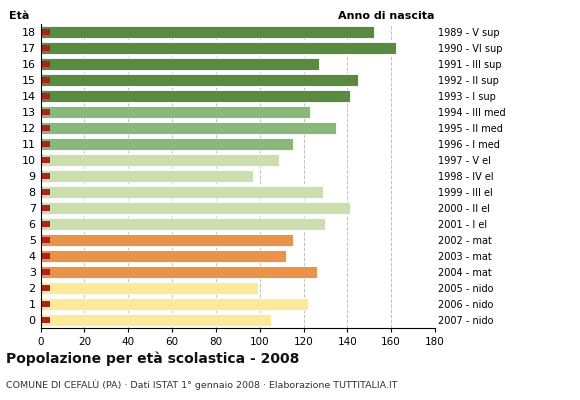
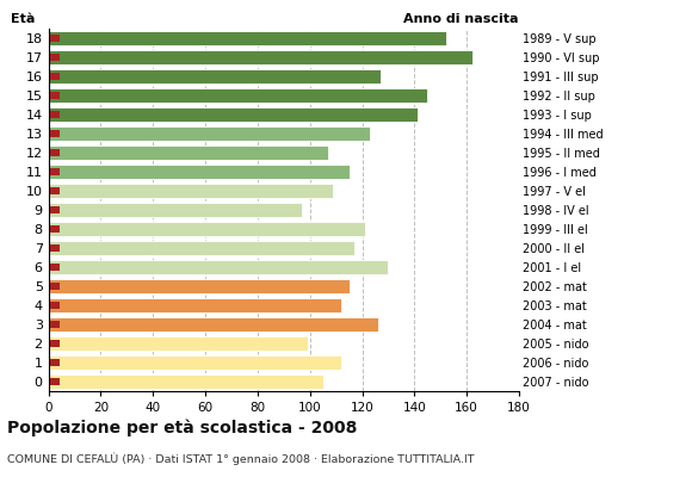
12: 135 -> 107
8: 129 -> 121
7: 141 -> 117
1: 122 -> 112
